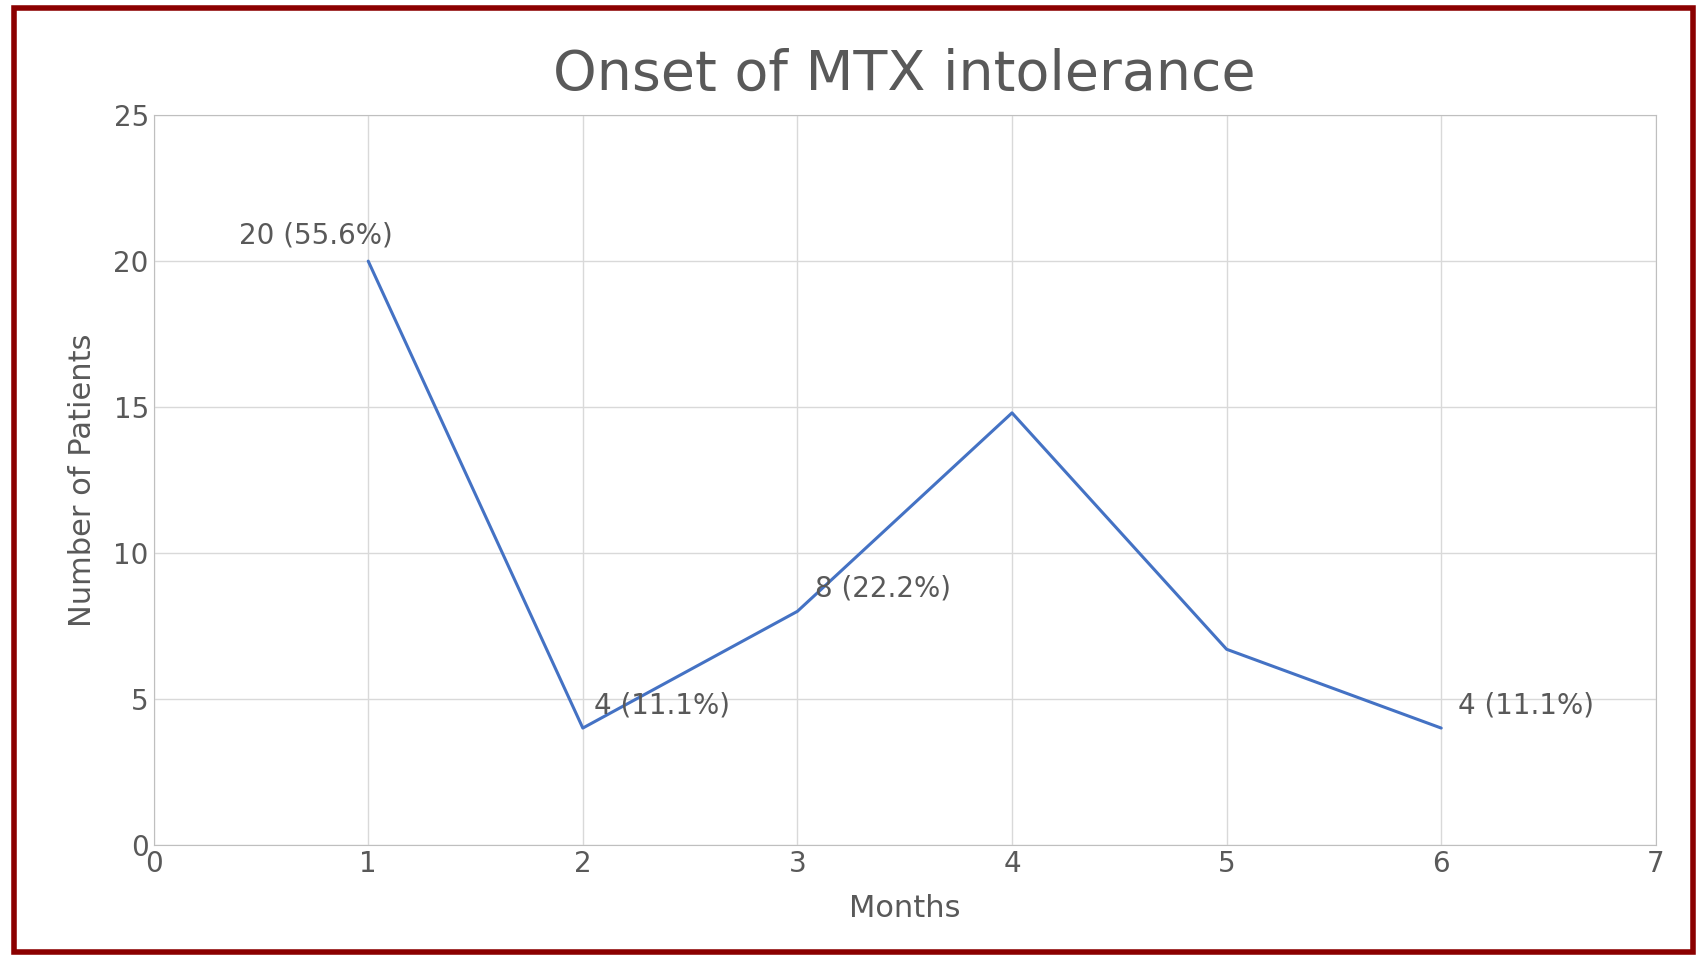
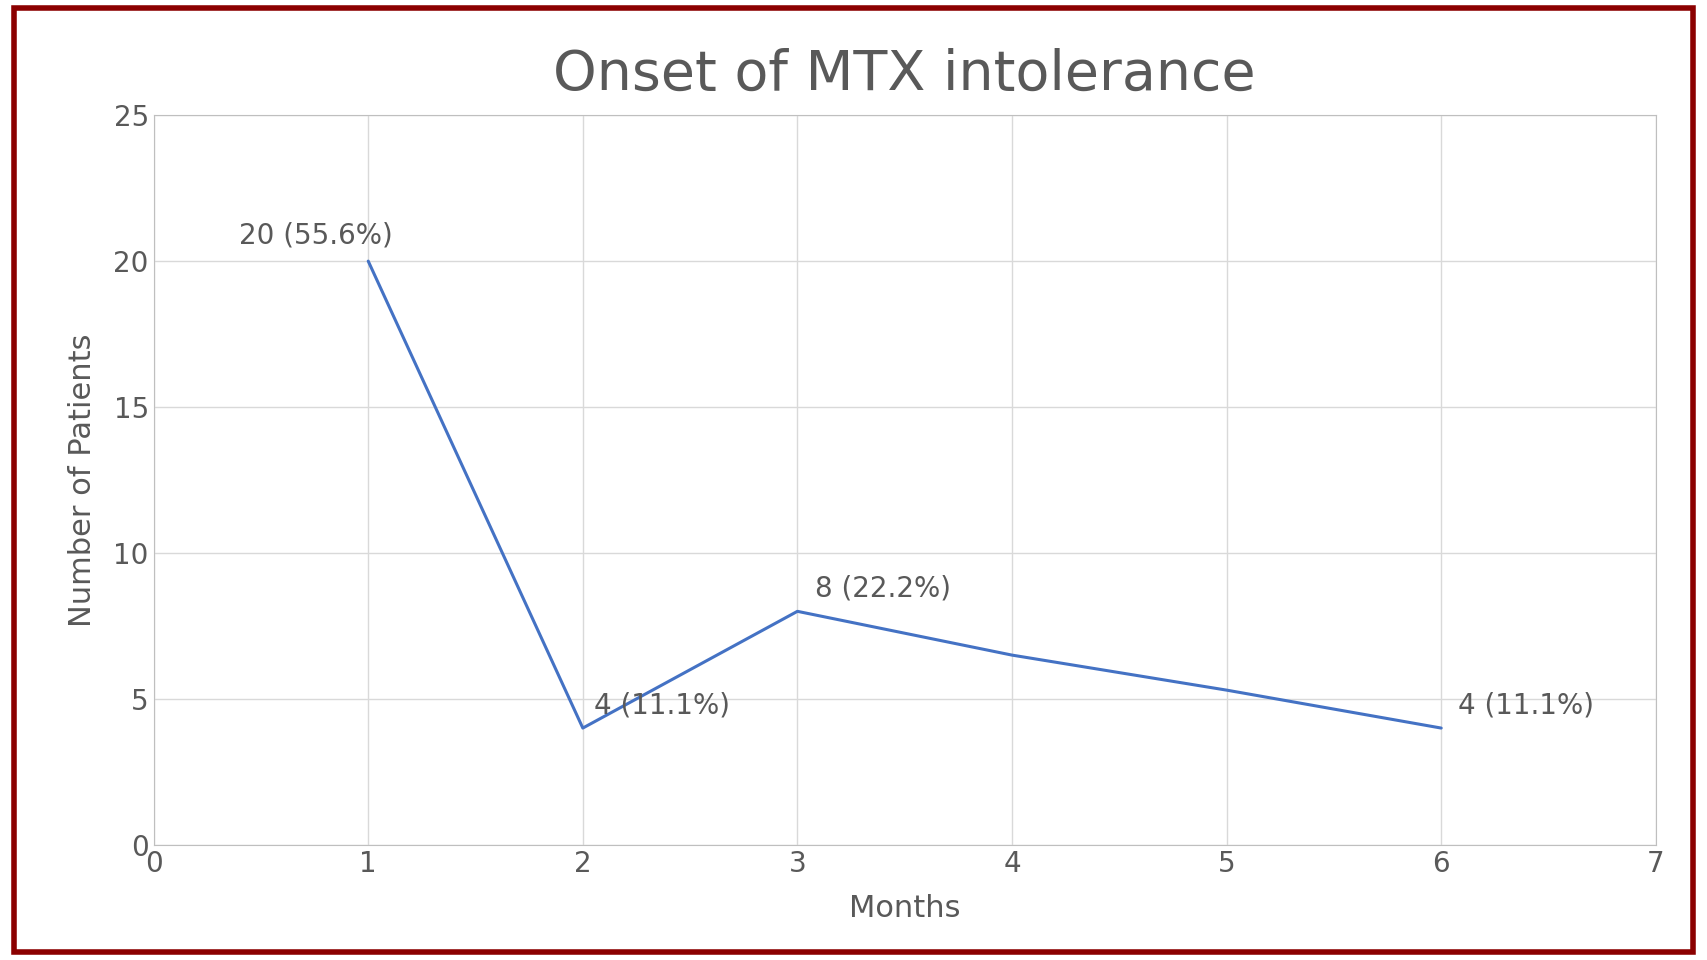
4: 14.8 -> 6.5
5: 6.7 -> 5.3
